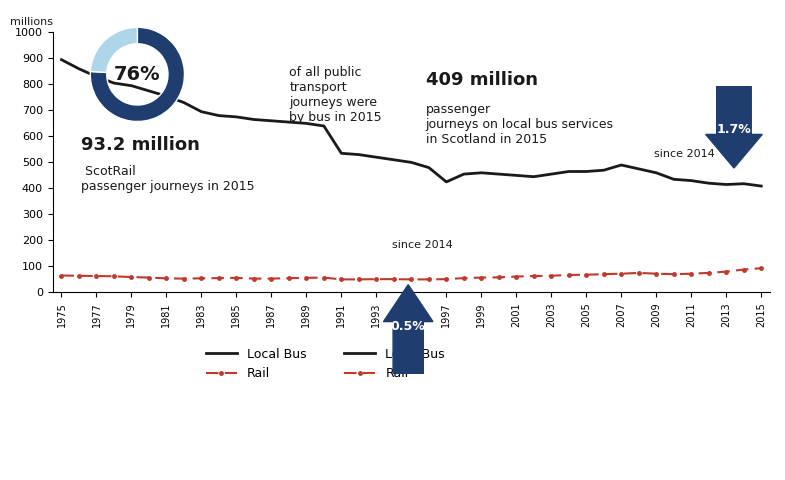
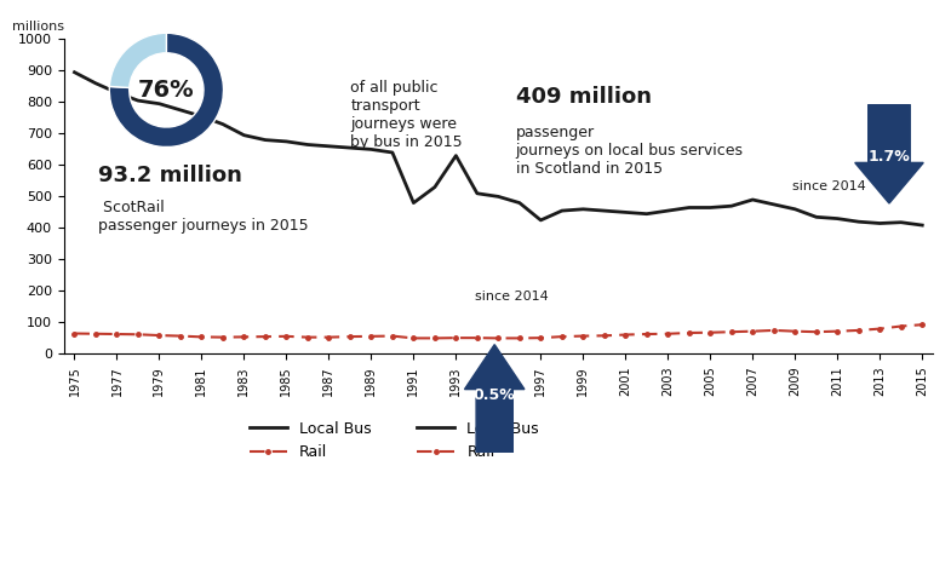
Local Bus/1991: 535 -> 480
Local Bus/1993: 520 -> 630
